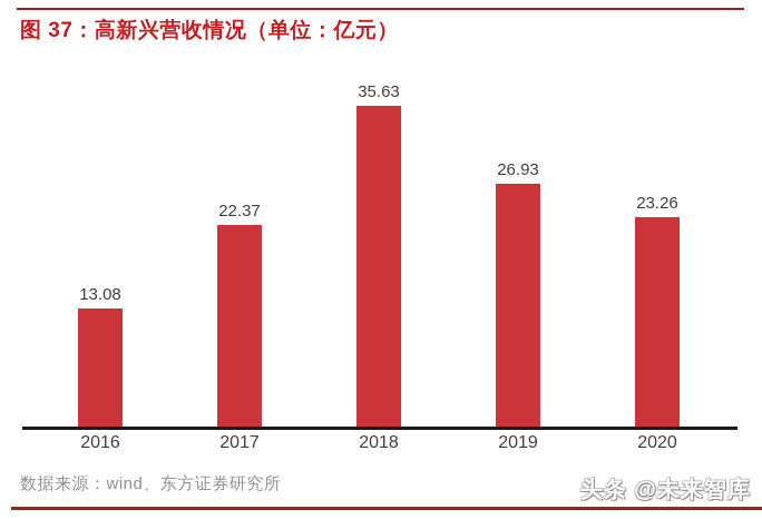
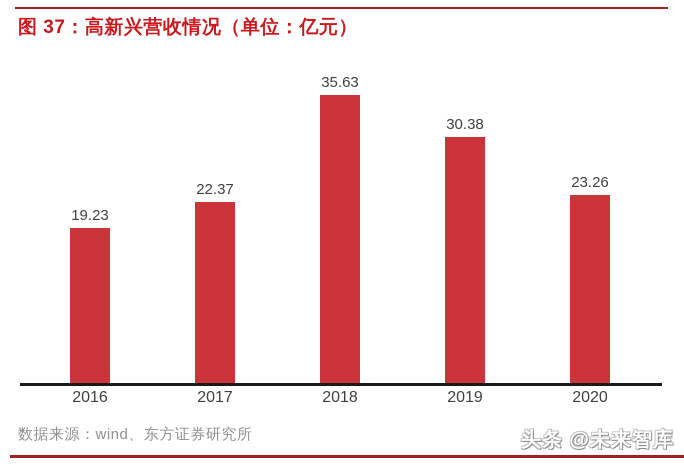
2016: 13.08 -> 19.23
2019: 26.93 -> 30.38
